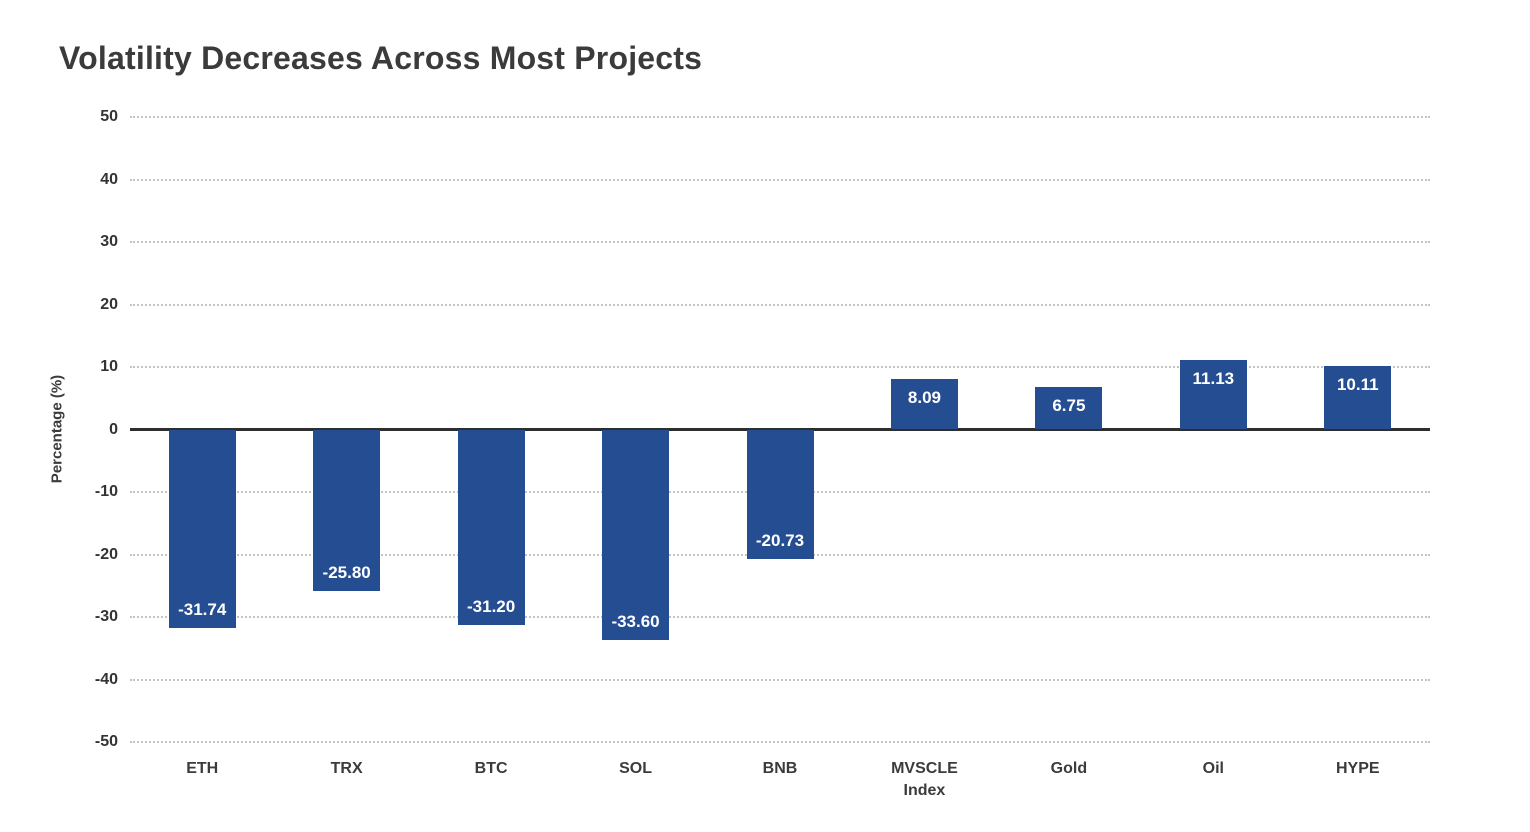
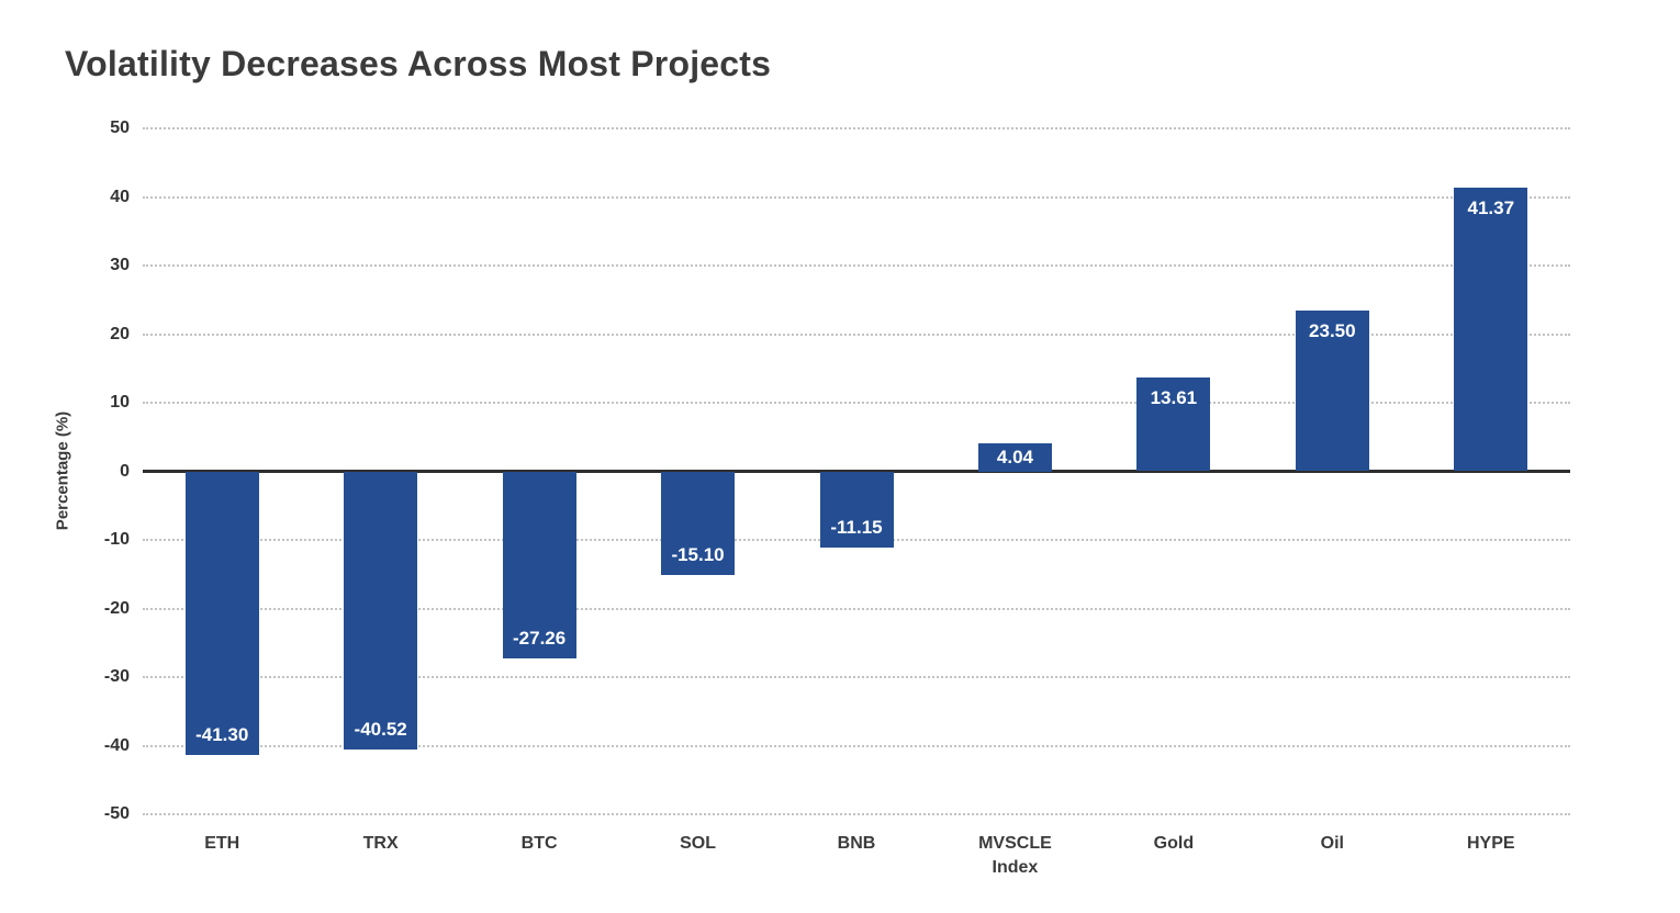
ETH: -31.74 -> -41.30
TRX: -25.80 -> -40.52
BTC: -31.20 -> -27.26
SOL: -33.60 -> -15.10
BNB: -20.73 -> -11.15
MVSCLE Index: 8.09 -> 4.04
Gold: 6.75 -> 13.61
Oil: 11.13 -> 23.50
HYPE: 10.11 -> 41.37
